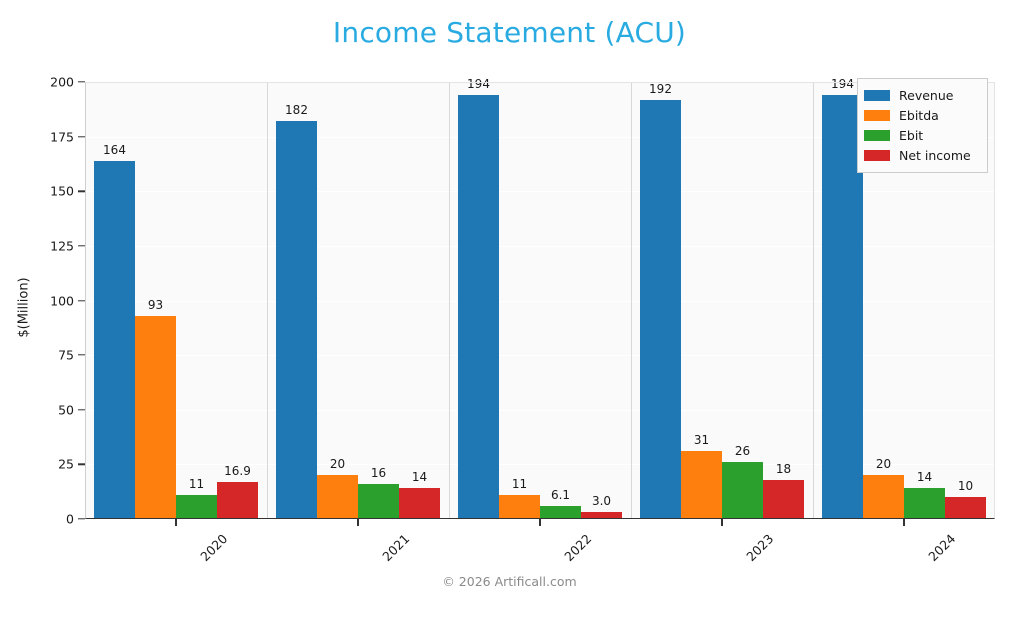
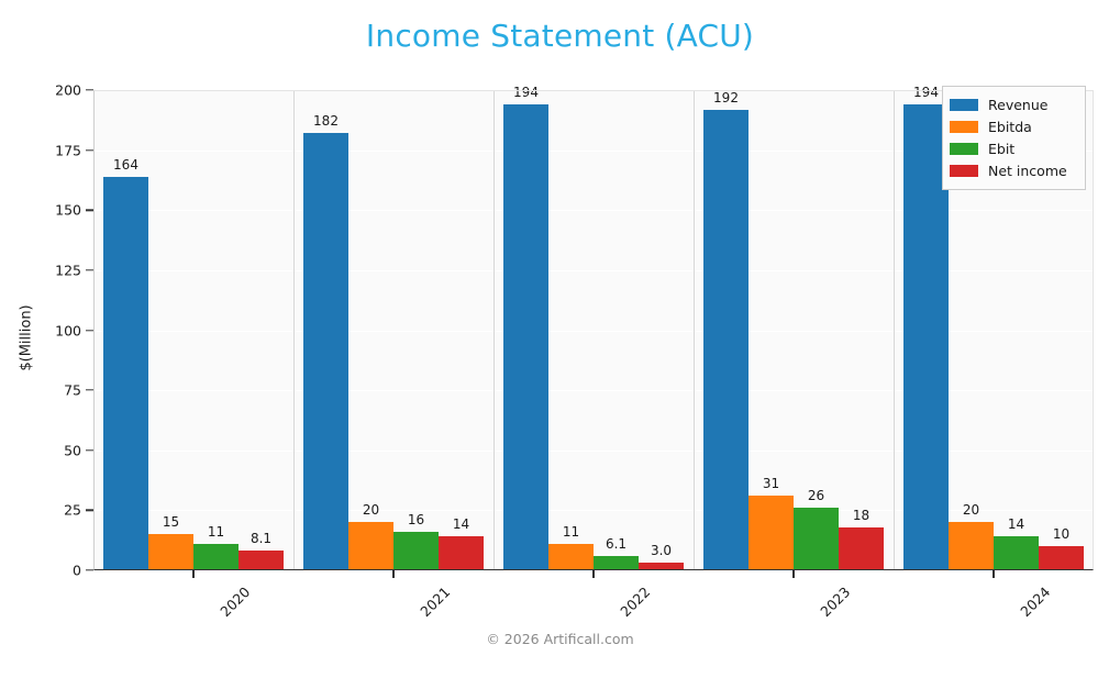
Ebitda/2020: 93 -> 15
Net income/2020: 16.9 -> 8.1
